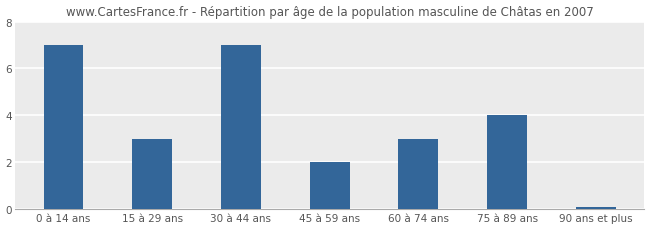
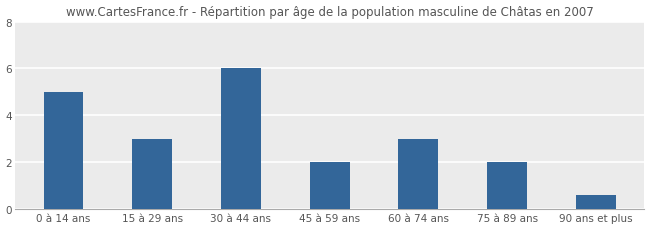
0 à 14 ans: 7.0 -> 5.0
30 à 44 ans: 7.0 -> 6.0
75 à 89 ans: 4.0 -> 2.0
90 ans et plus: 0.1 -> 0.6
